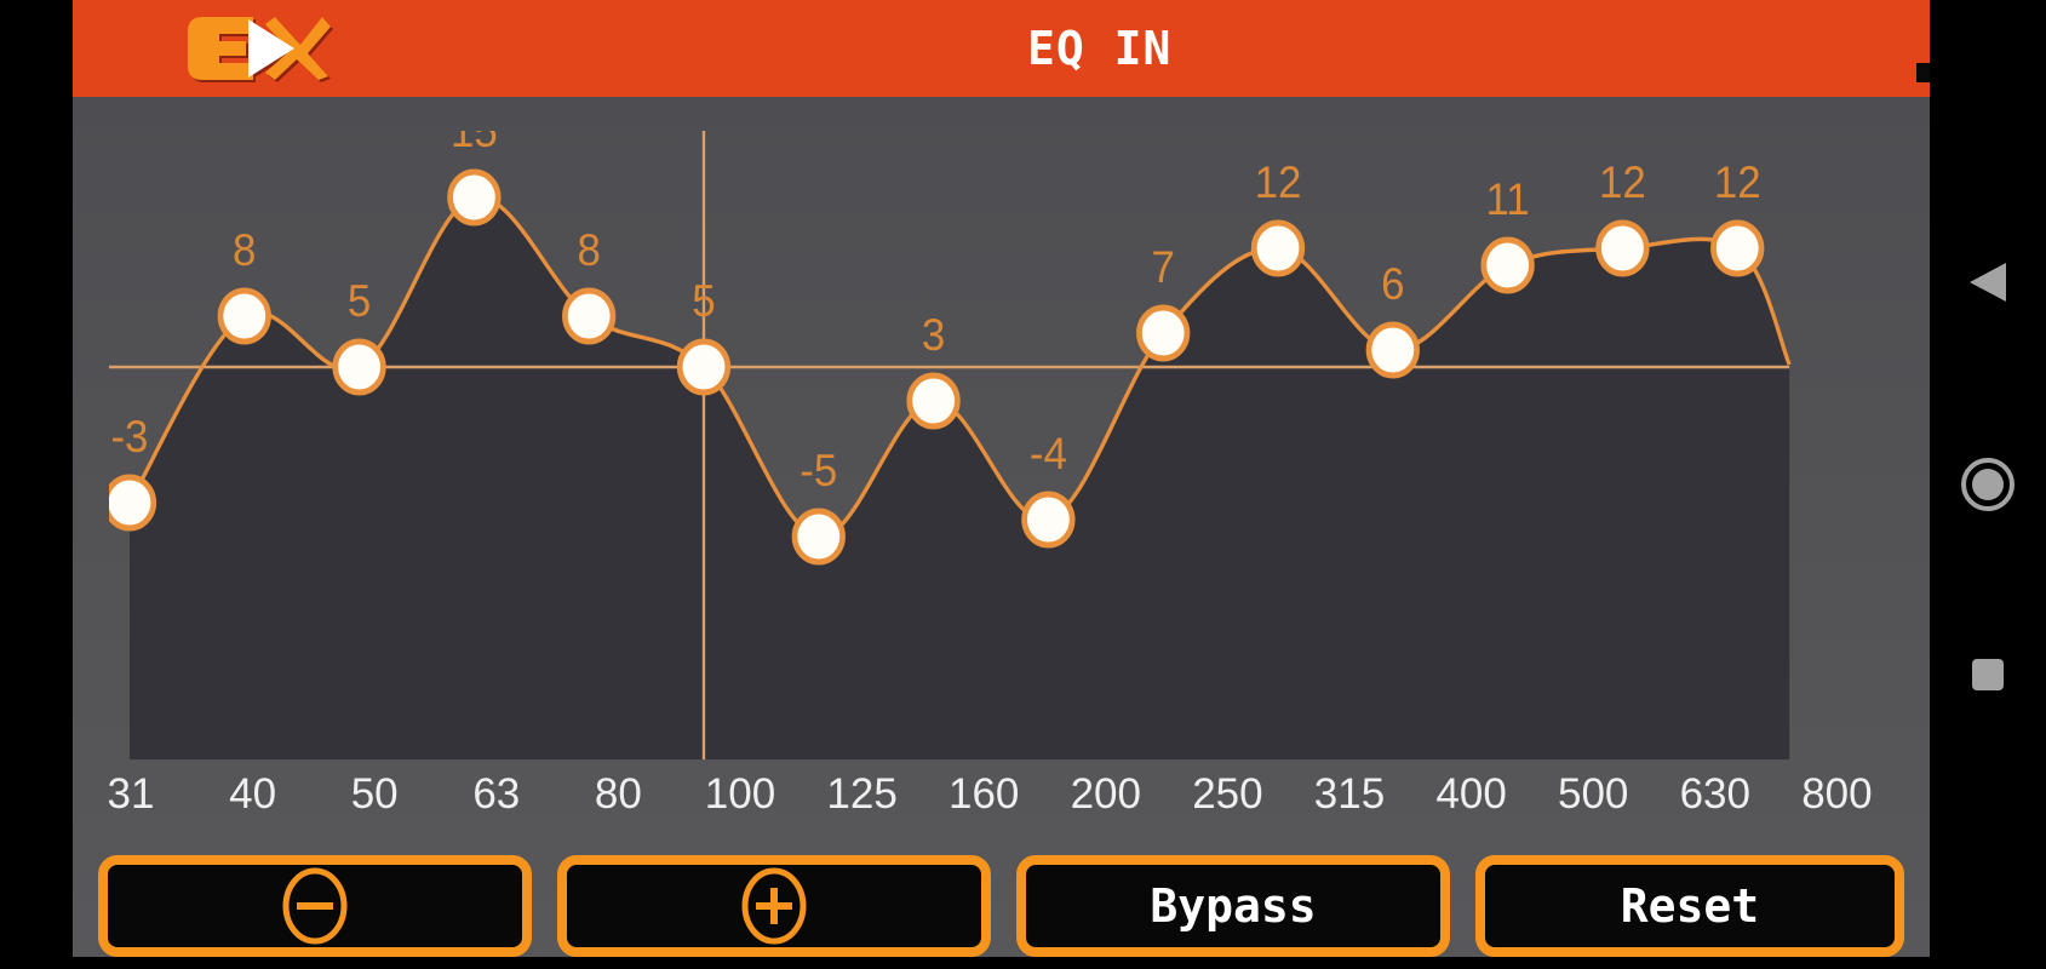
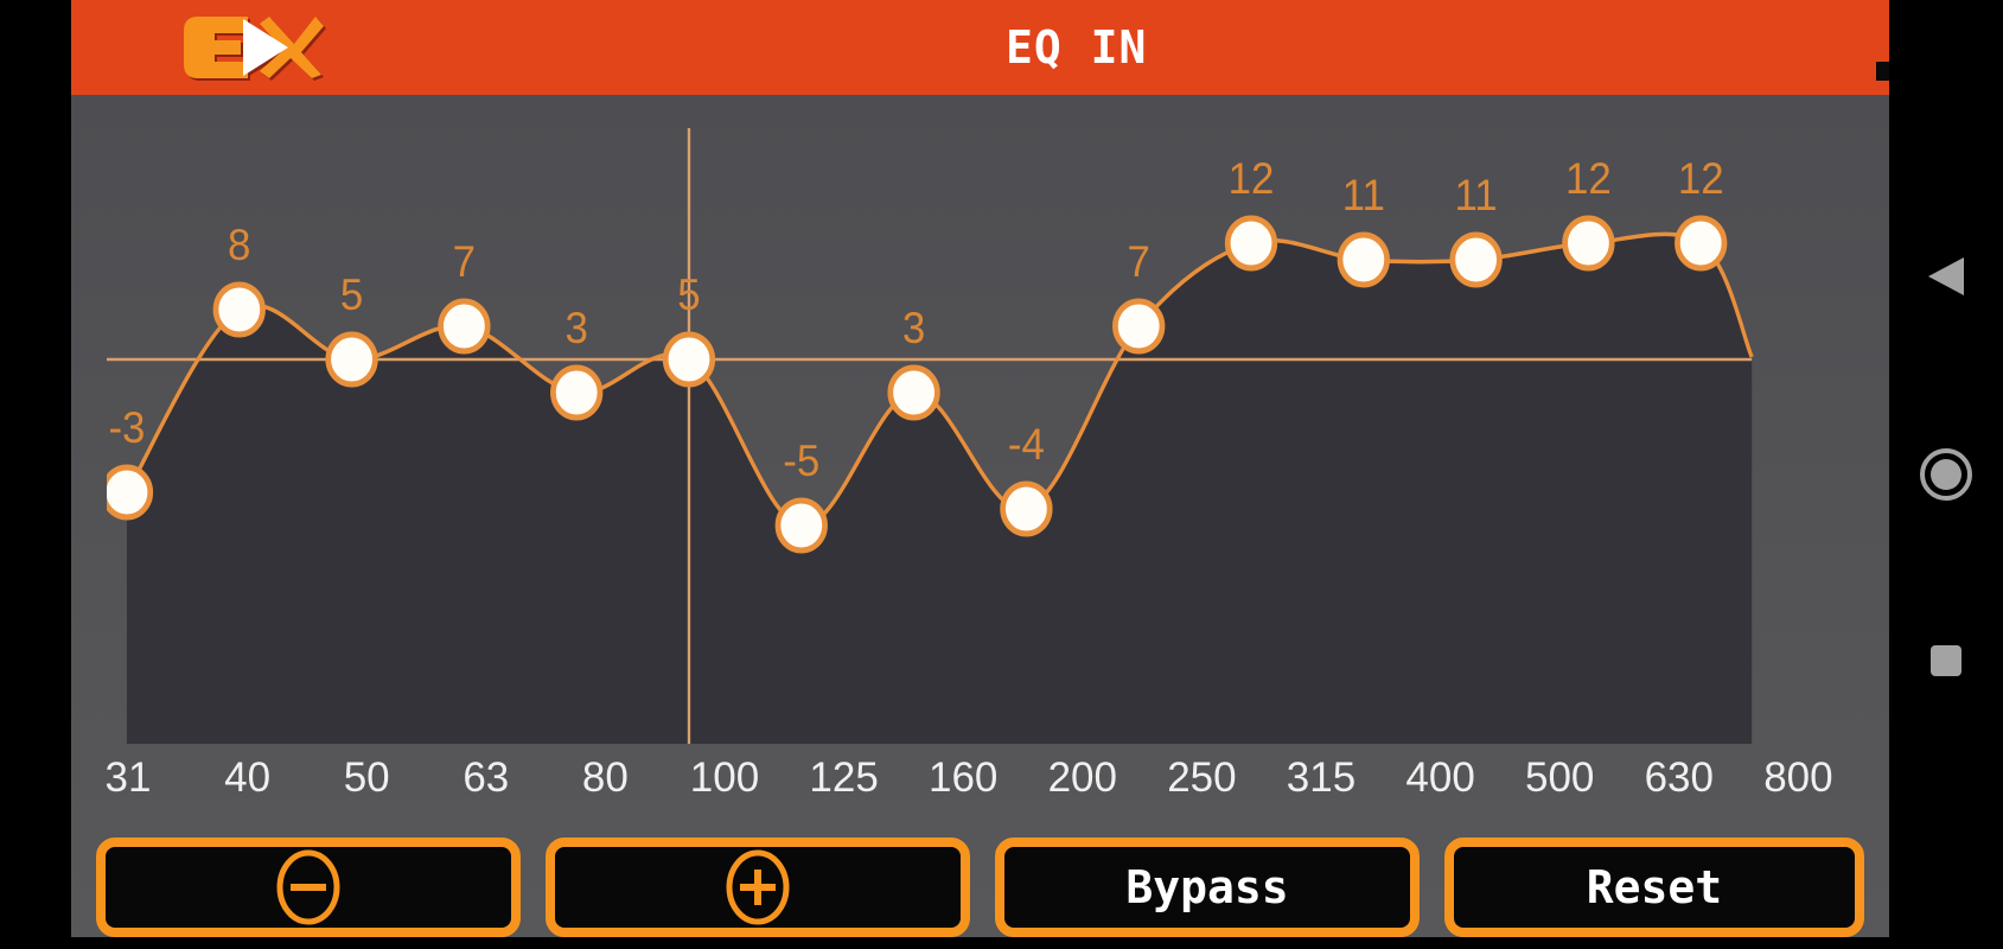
63: 15 -> 7
80: 8 -> 3
400: 6 -> 11
